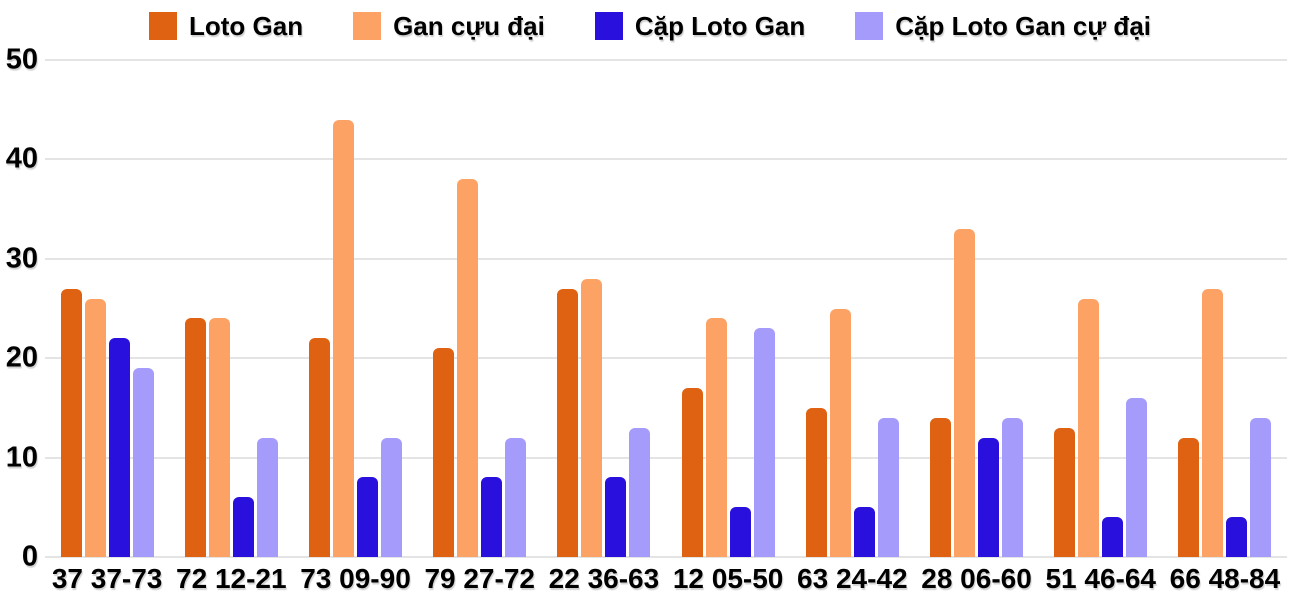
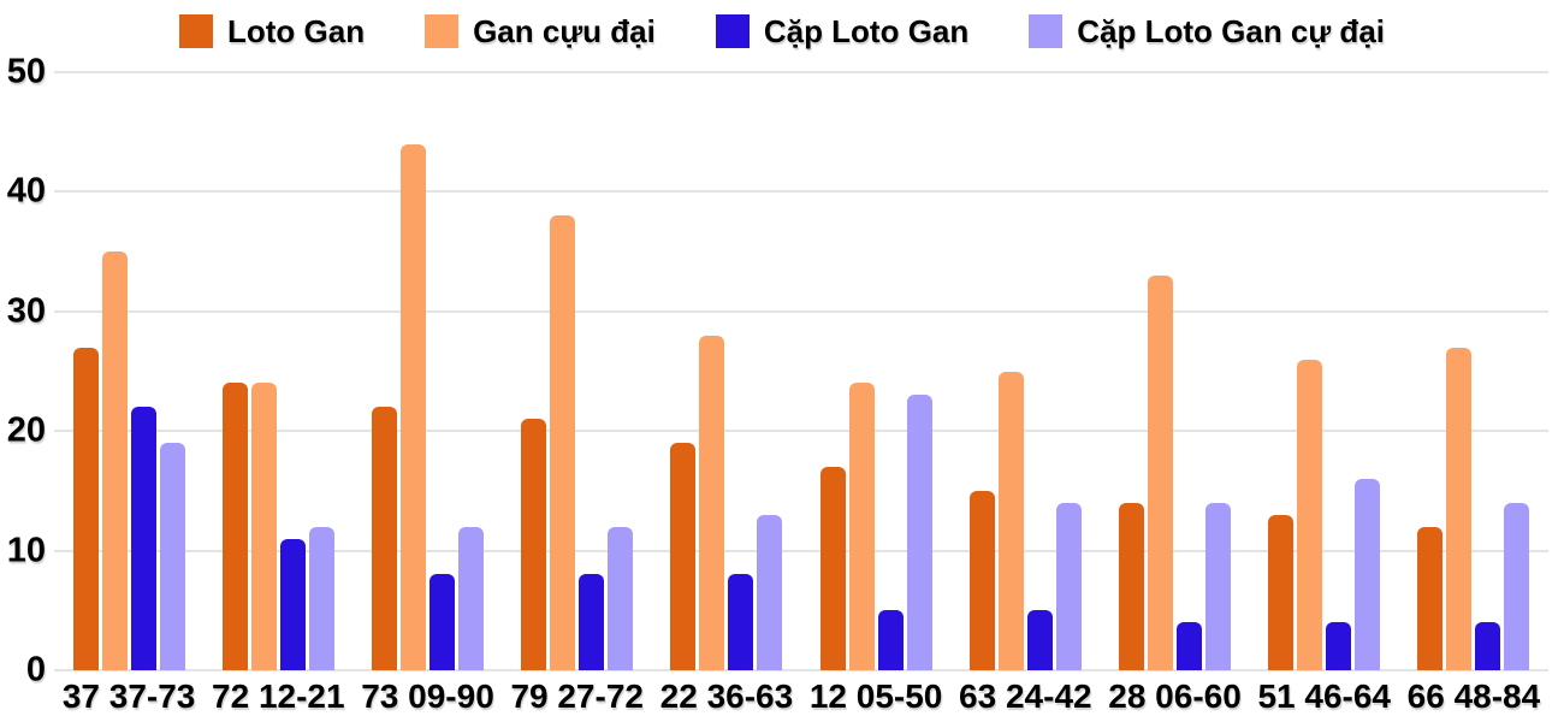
Gan cựu đại/37 37-73: 26 -> 35
Cặp Loto Gan/72 12-21: 6 -> 11
Loto Gan/22 36-63: 27 -> 19
Cặp Loto Gan/28 06-60: 12 -> 4
